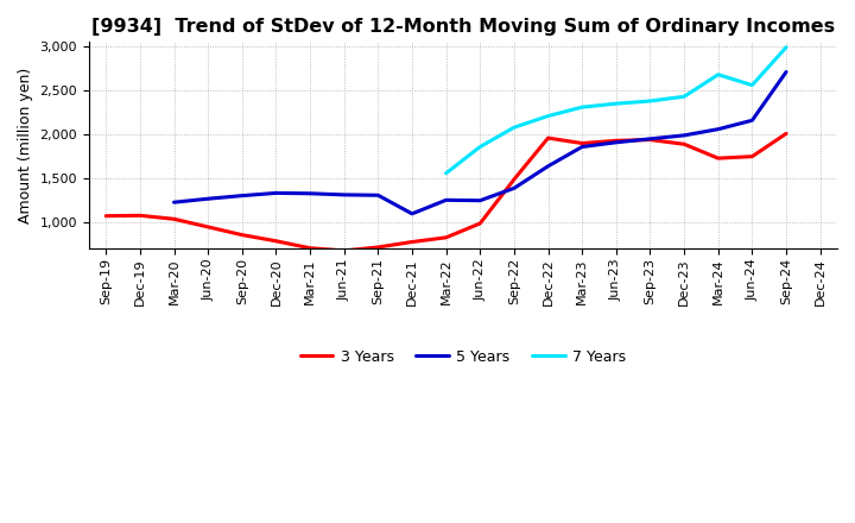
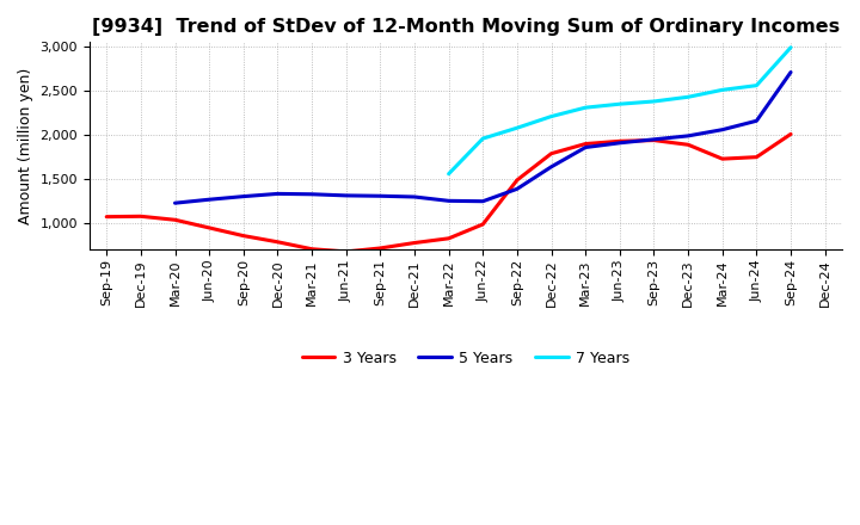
5 Years/Dec-21: 1,100 -> 1,300
7 Years/Jun-22: 1,860 -> 1,960
3 Years/Dec-22: 1,960 -> 1,790
7 Years/Mar-24: 2,680 -> 2,510
